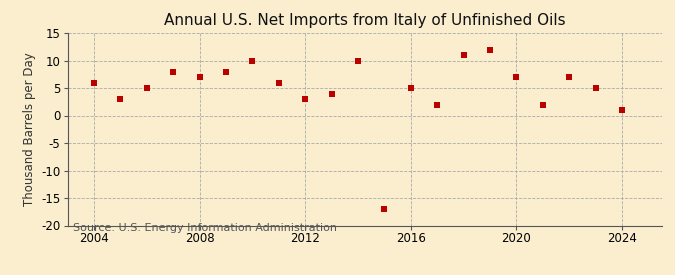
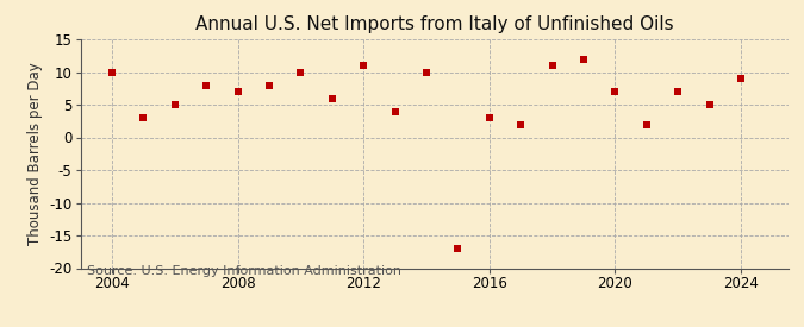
2004: 6 -> 10
2012: 3 -> 11
2016: 5 -> 3
2024: 1 -> 9
